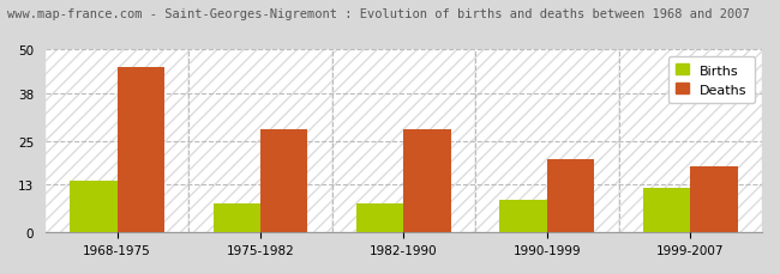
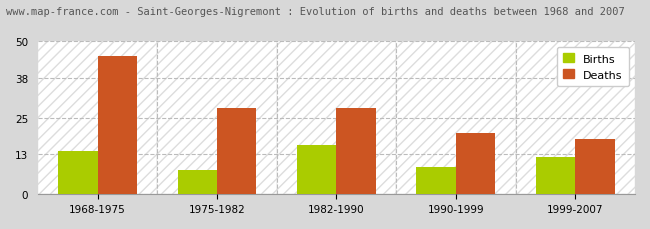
Births/1982-1990: 8 -> 16
